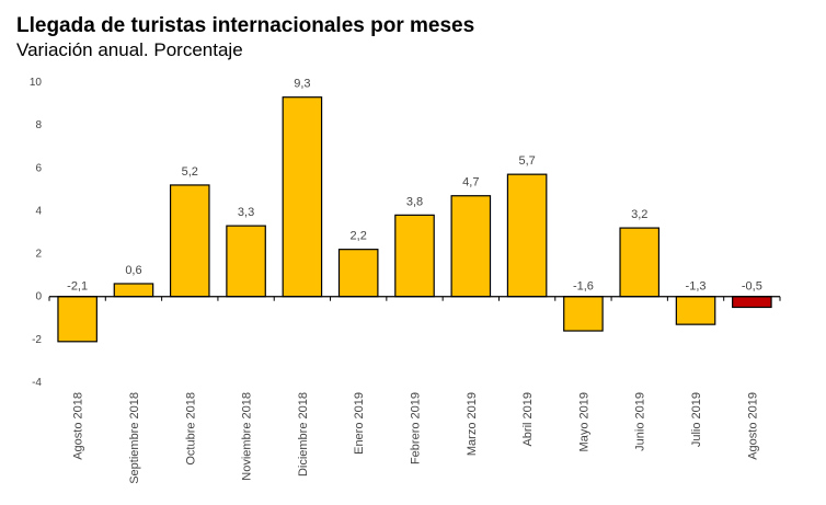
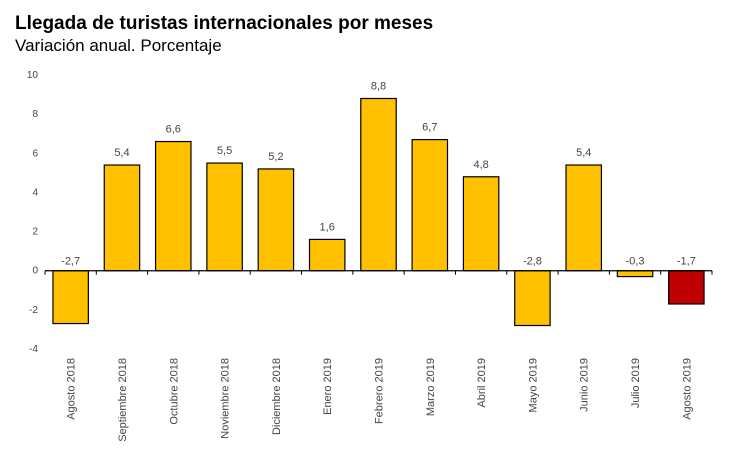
Agosto 2018: -2,1 -> -2,7
Septiembre 2018: 0,6 -> 5,4
Octubre 2018: 5,2 -> 6,6
Noviembre 2018: 3,3 -> 5,5
Diciembre 2018: 9,3 -> 5,2
Enero 2019: 2,2 -> 1,6
Febrero 2019: 3,8 -> 8,8
Marzo 2019: 4,7 -> 6,7
Abril 2019: 5,7 -> 4,8
Mayo 2019: -1,6 -> -2,8
Junio 2019: 3,2 -> 5,4
Julio 2019: -1,3 -> -0,3
Agosto 2019: -0,5 -> -1,7
